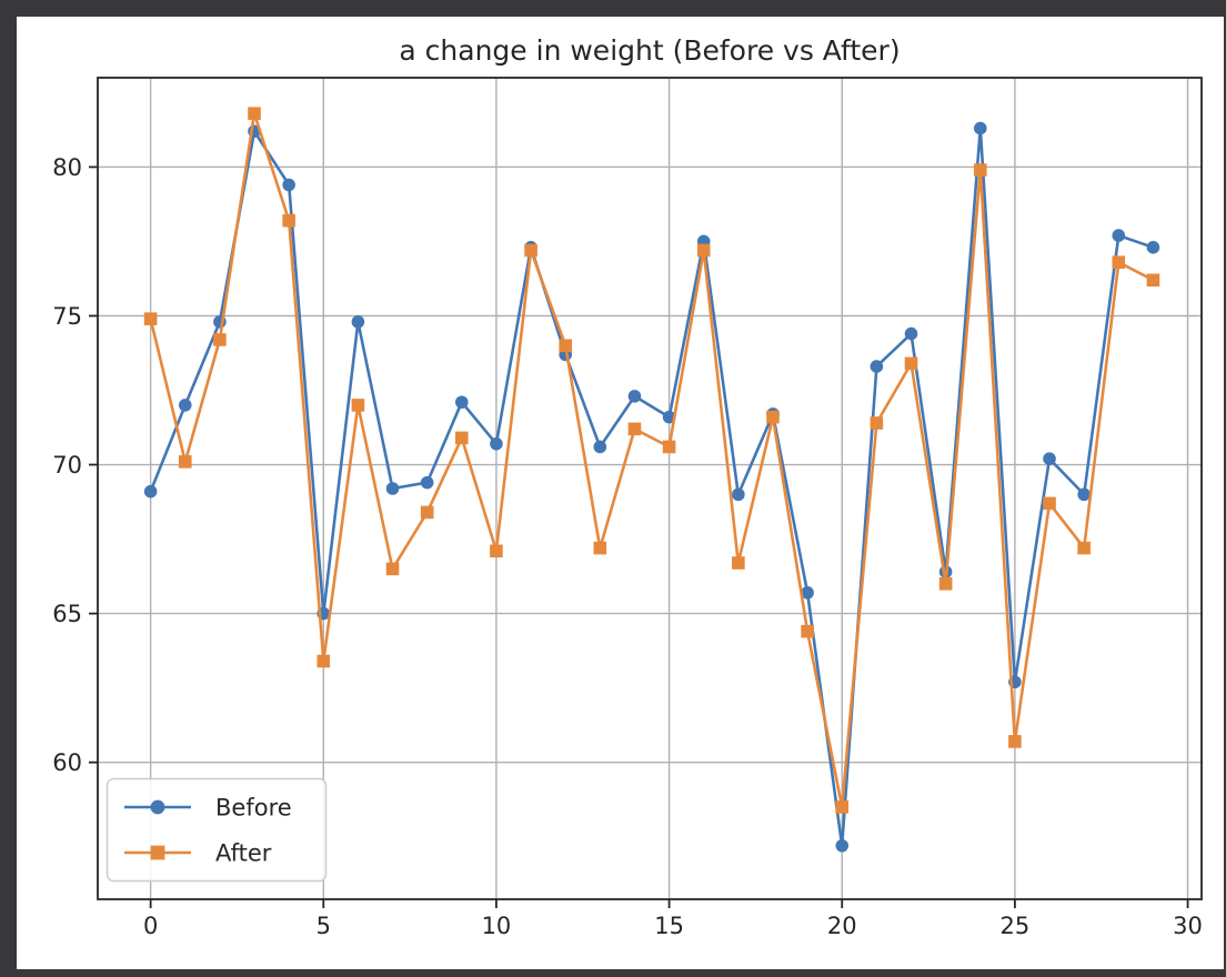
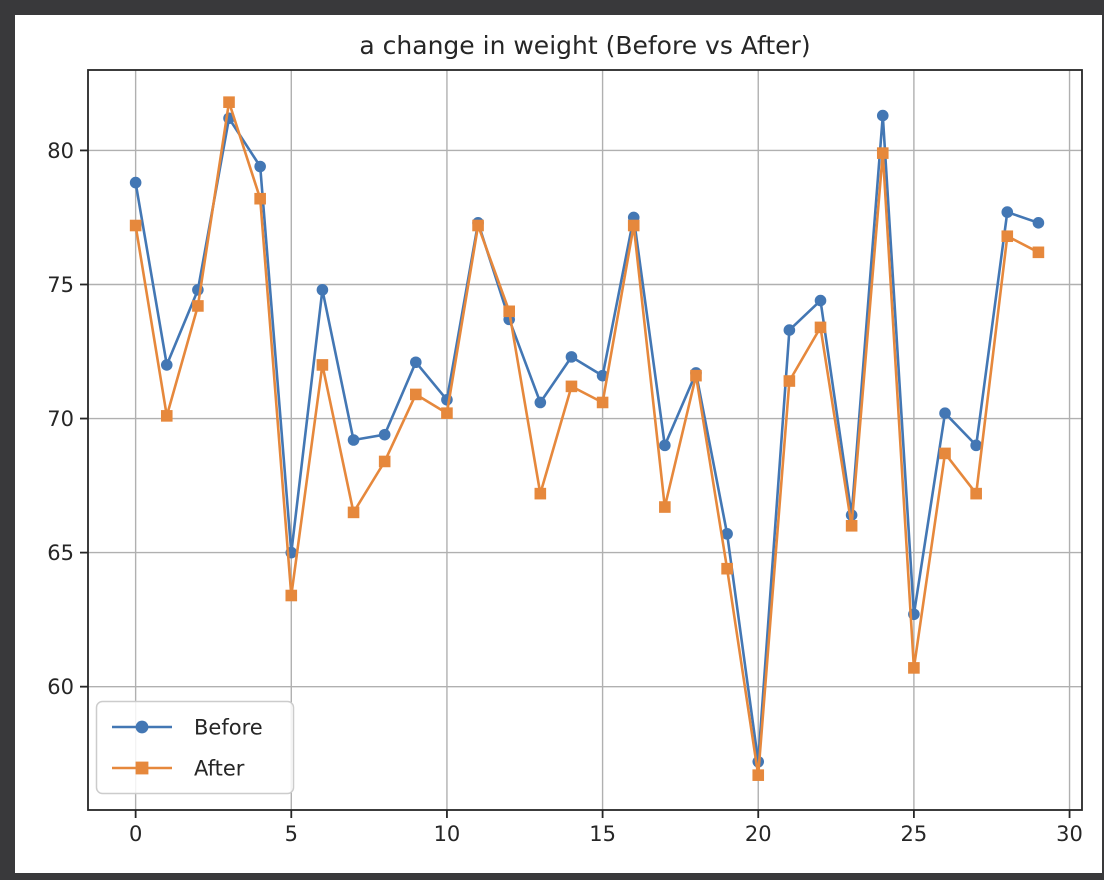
Before/0: 69.1 -> 78.8
After/0: 74.9 -> 77.2
After/10: 67.1 -> 70.2
After/20: 58.5 -> 56.7
